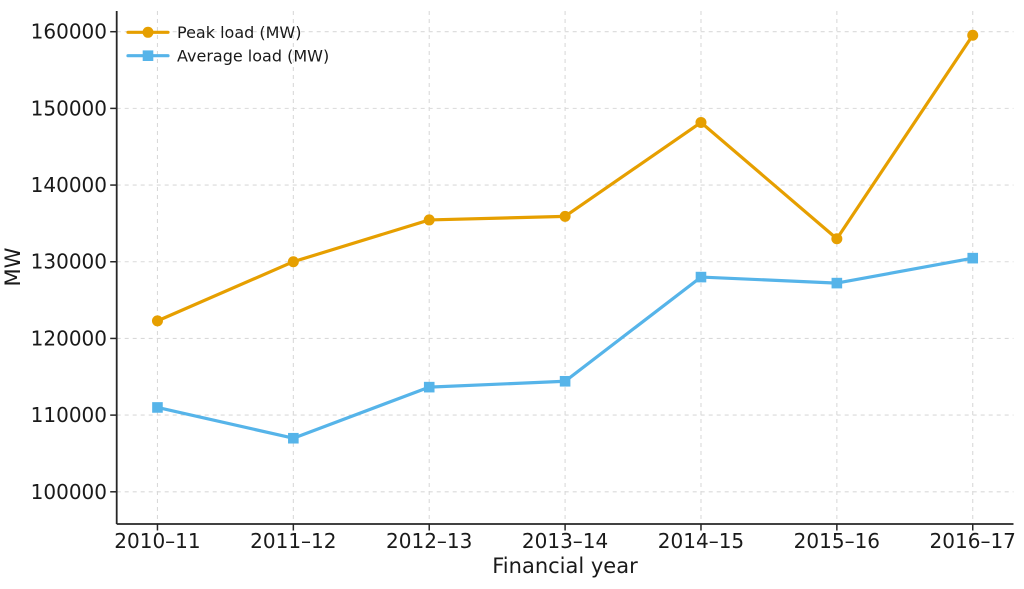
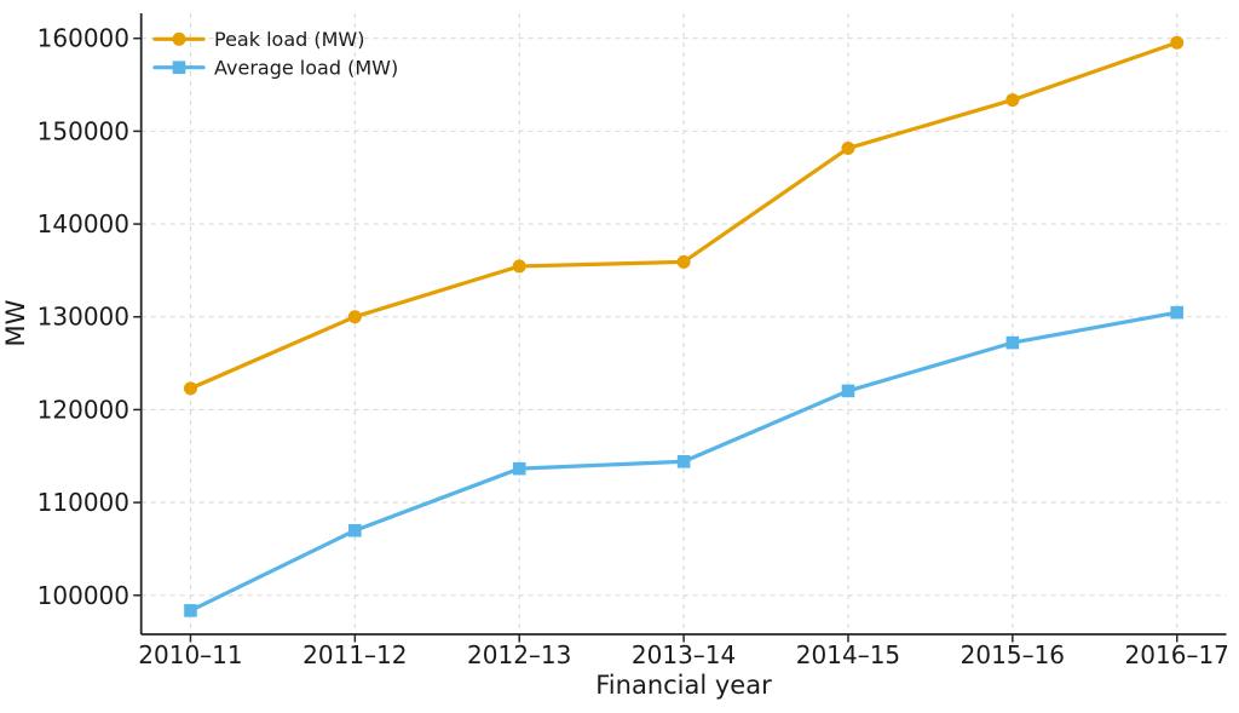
Average load (MW)/2010–11: 111000 -> 98000
Average load (MW)/2014–15: 128000 -> 122000
Peak load (MW)/2015–16: 133000 -> 153000
